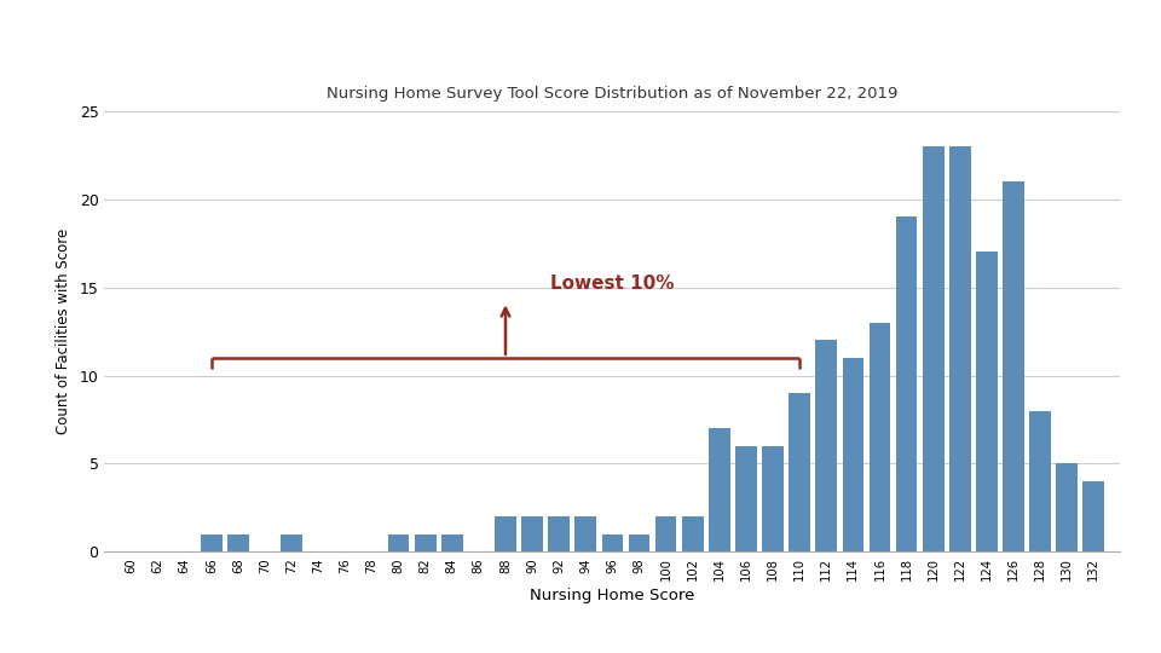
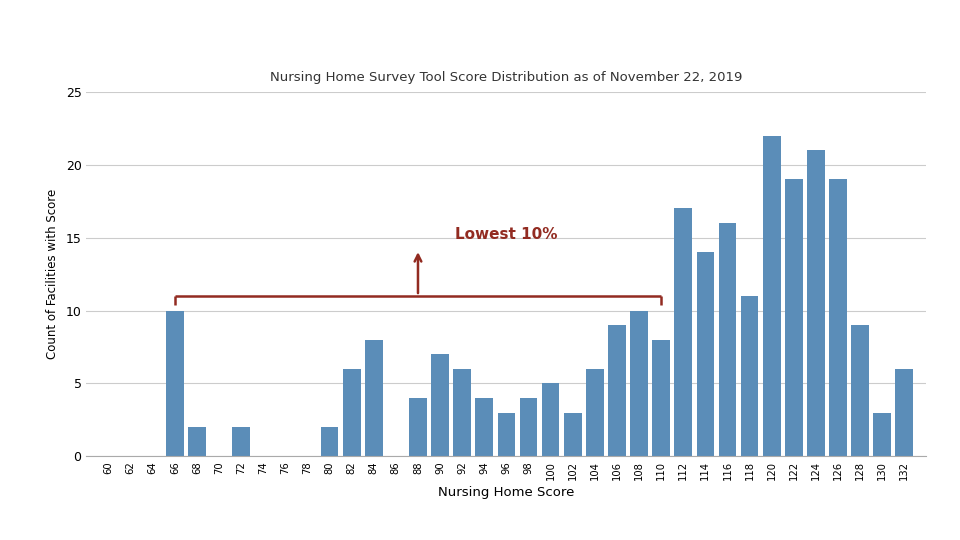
66: 1 -> 10
68: 1 -> 2
72: 1 -> 2
80: 1 -> 2
82: 1 -> 6
84: 1 -> 8
88: 2 -> 4
90: 2 -> 7
92: 2 -> 6
94: 2 -> 4
96: 1 -> 3
98: 1 -> 4
100: 2 -> 5
102: 2 -> 3
104: 7 -> 6
106: 6 -> 9
108: 6 -> 10
110: 9 -> 8
112: 12 -> 17
114: 11 -> 14
116: 13 -> 16
118: 19 -> 11
120: 23 -> 22
122: 23 -> 19
124: 17 -> 21
126: 21 -> 19
128: 8 -> 9
130: 5 -> 3
132: 4 -> 6
